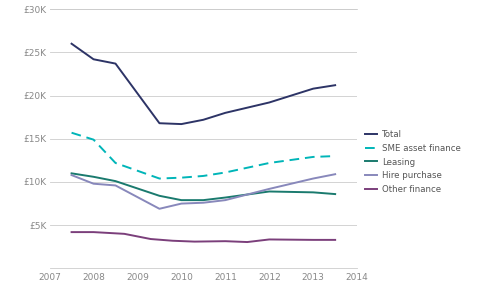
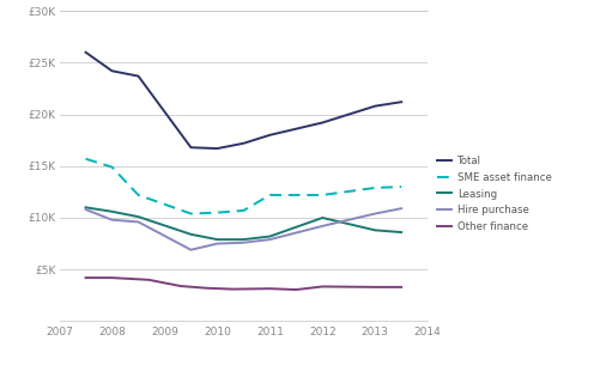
SME asset finance/2011: £11.1K -> £12.2K
Leasing/2012: £8.9K -> £10.0K
